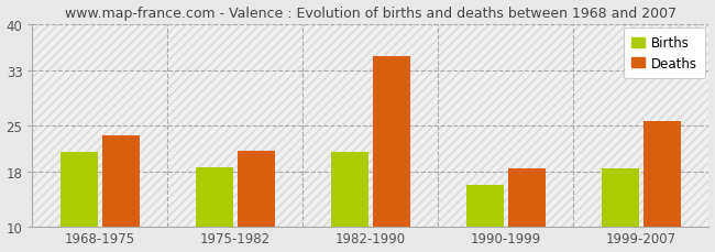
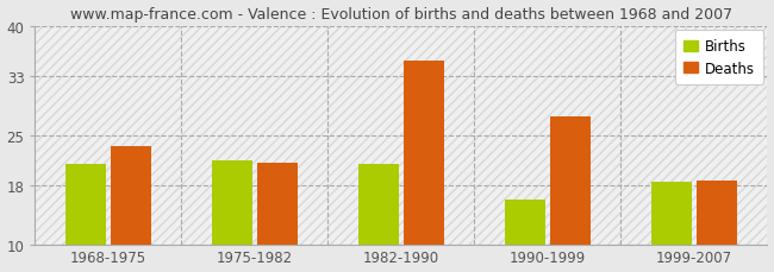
Births/1975-1982: 18.8 -> 21.5
Deaths/1990-1999: 18.6 -> 27.5
Deaths/1999-2007: 25.6 -> 18.7
